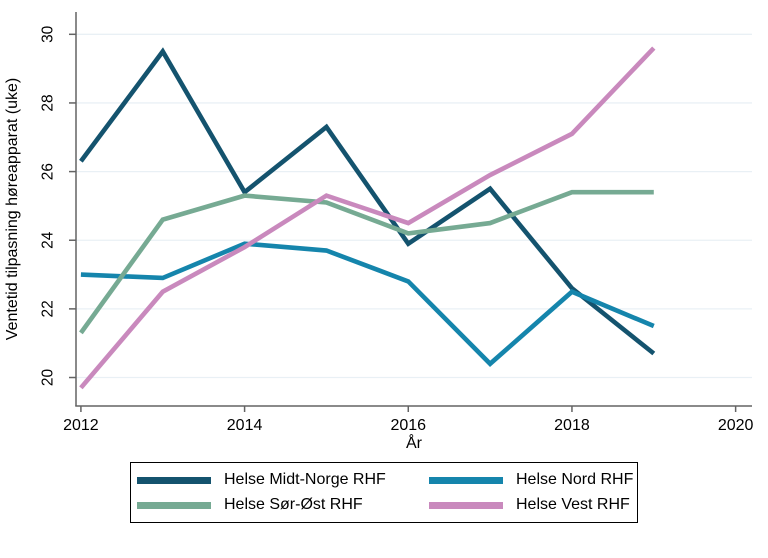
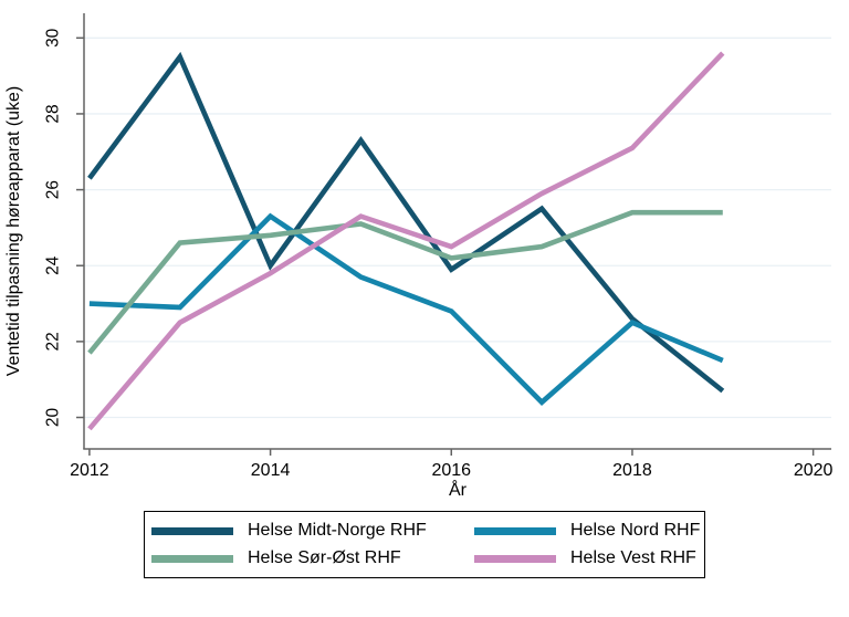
Helse Sør-Øst RHF/2012: 21.3 -> 21.7
Helse Midt-Norge RHF/2014: 25.4 -> 24.0
Helse Nord RHF/2014: 23.9 -> 25.3
Helse Sør-Øst RHF/2014: 25.3 -> 24.8
